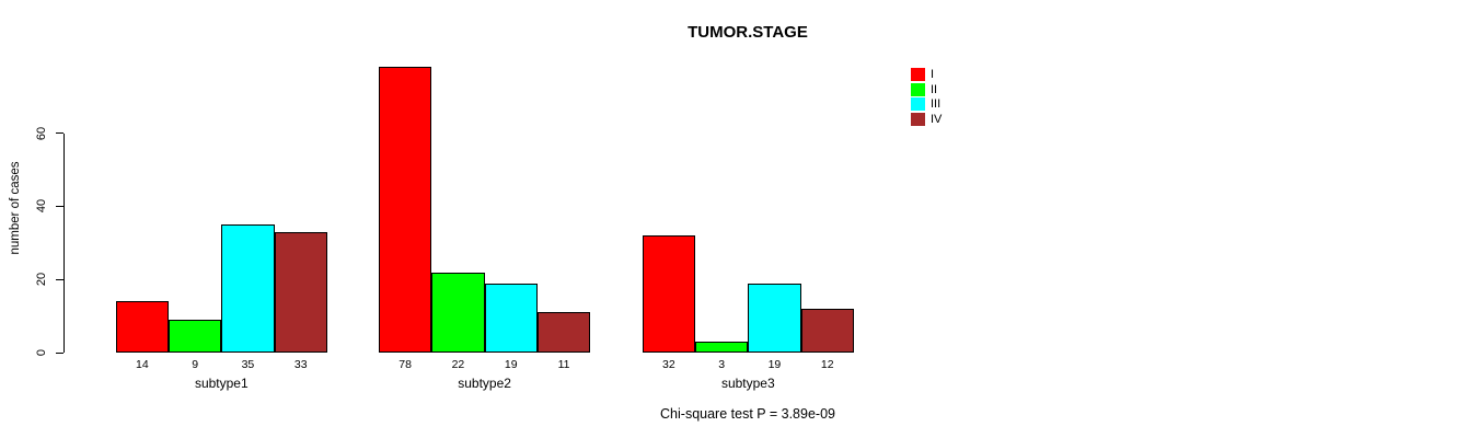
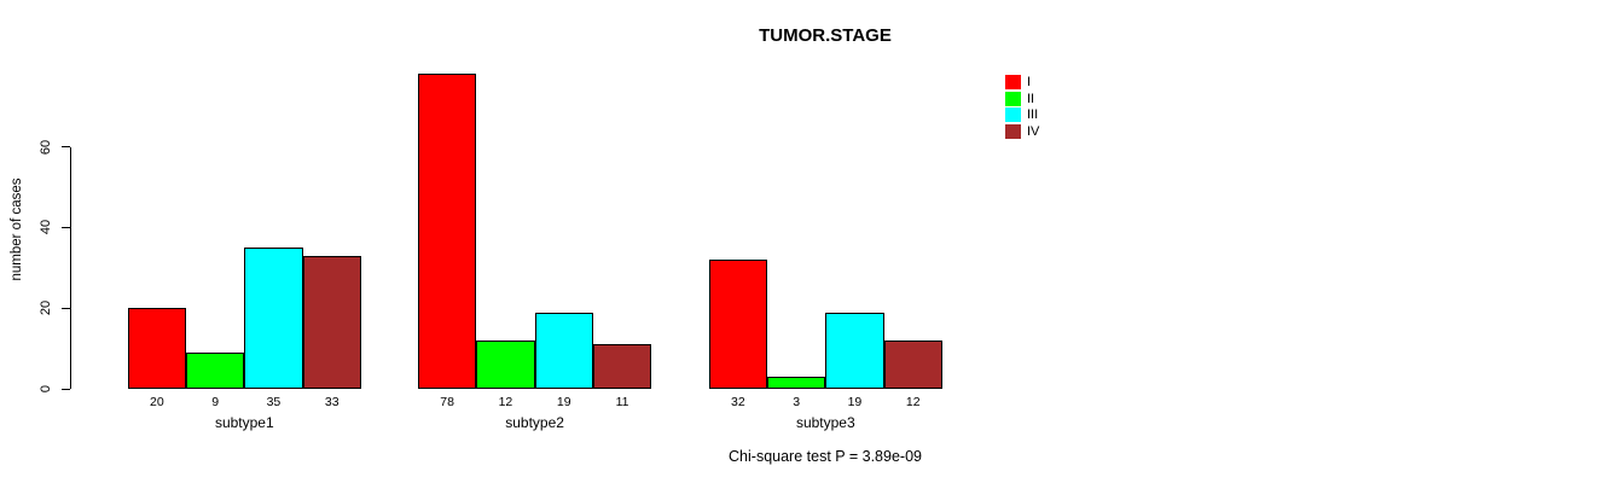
I/subtype1: 14 -> 20
II/subtype2: 22 -> 12
